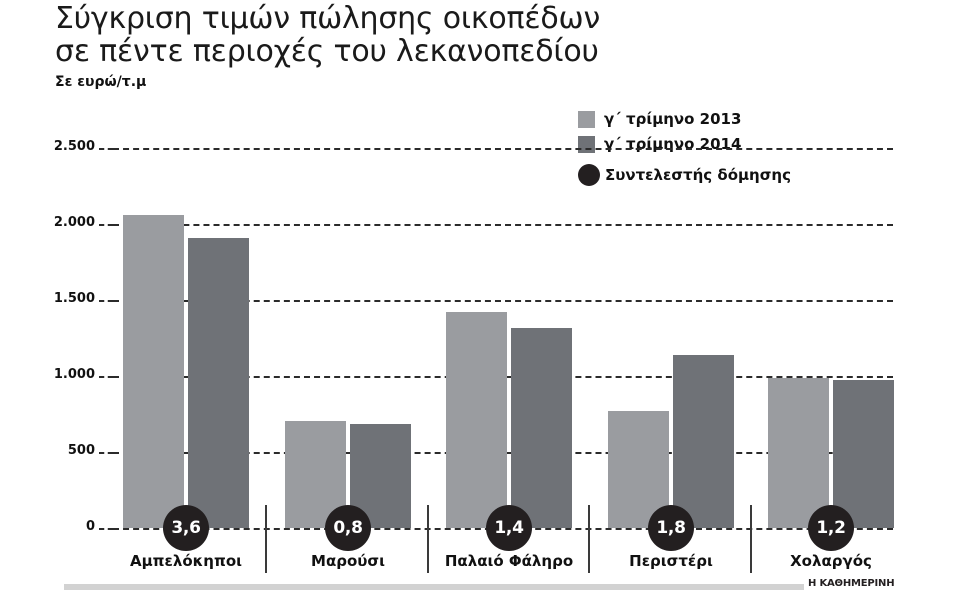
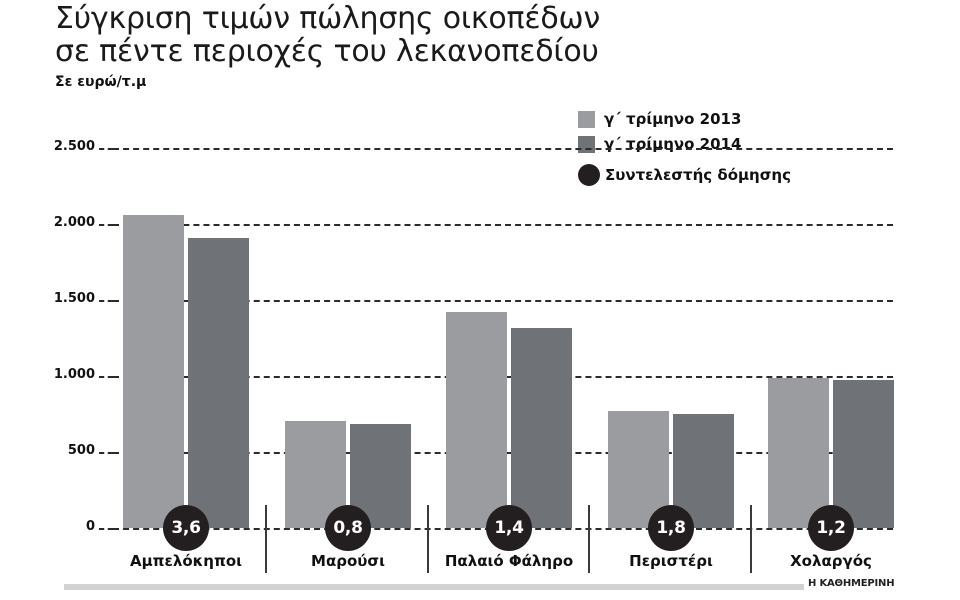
γ΄ τρίμηνο 2014/Περιστέρι: 1140 -> 750
